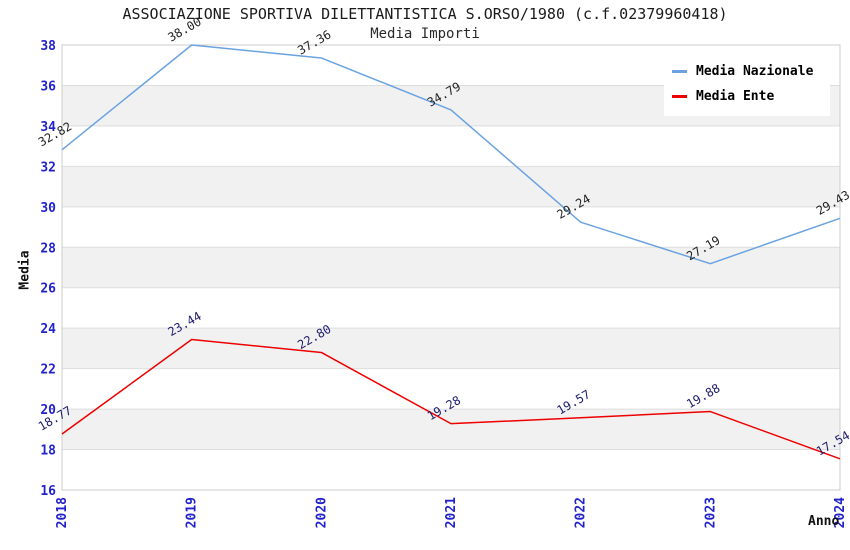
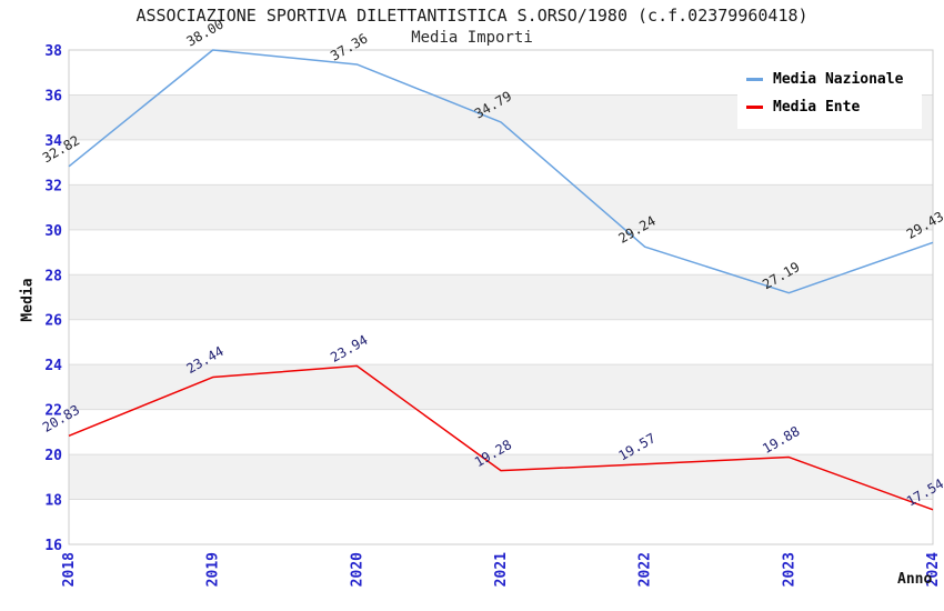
Media Ente/2018: 18.77 -> 20.83
Media Ente/2020: 22.80 -> 23.94
